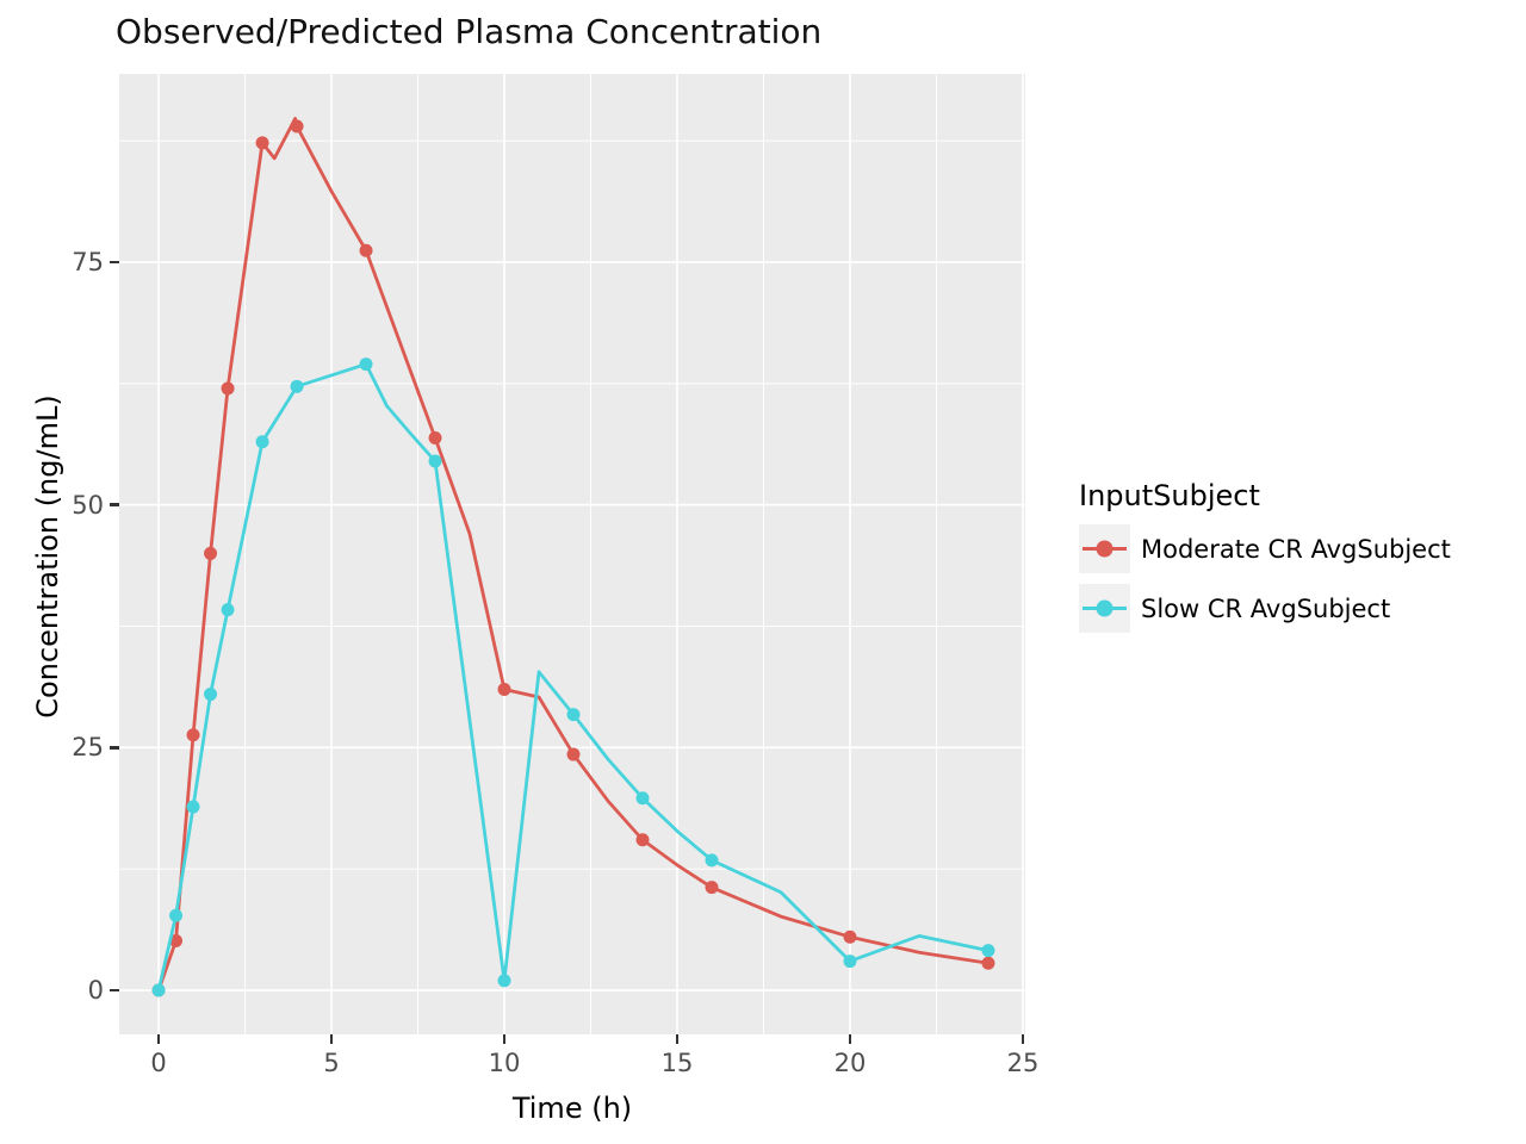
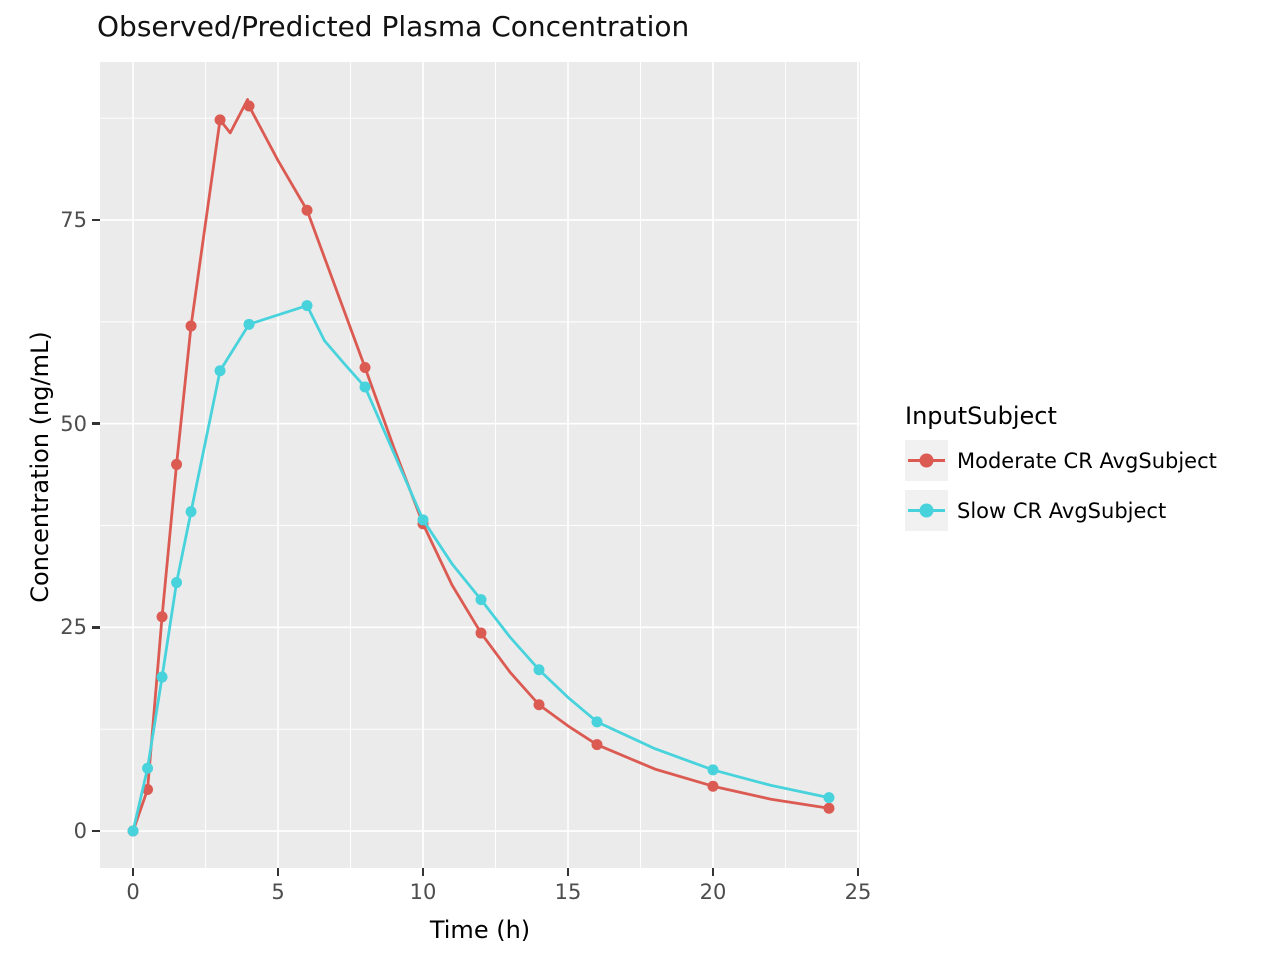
Moderate CR AvgSubject/10: 31 -> 38
Slow CR AvgSubject/10: 1 -> 38
Slow CR AvgSubject/20: 3 -> 8
